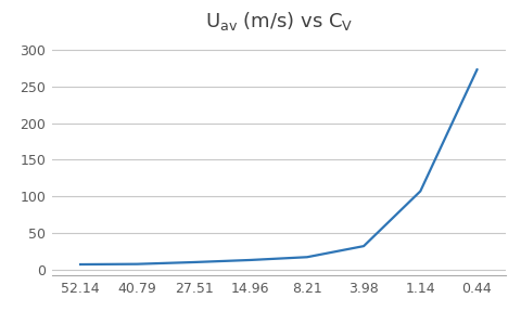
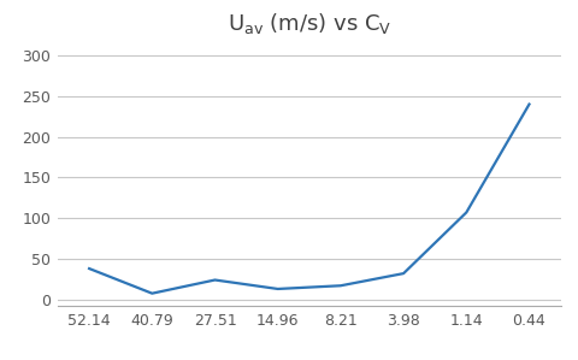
52.14: 7 -> 38
27.51: 10 -> 24
0.44: 273 -> 240
